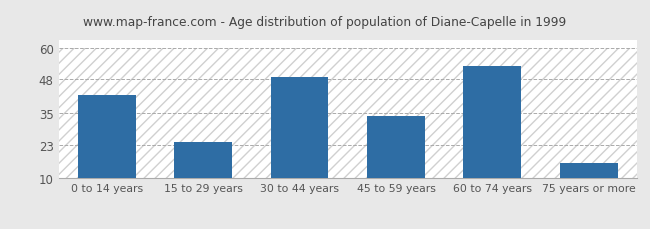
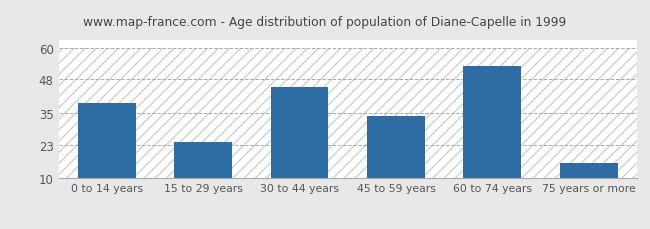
0 to 14 years: 42 -> 39
30 to 44 years: 49 -> 45
